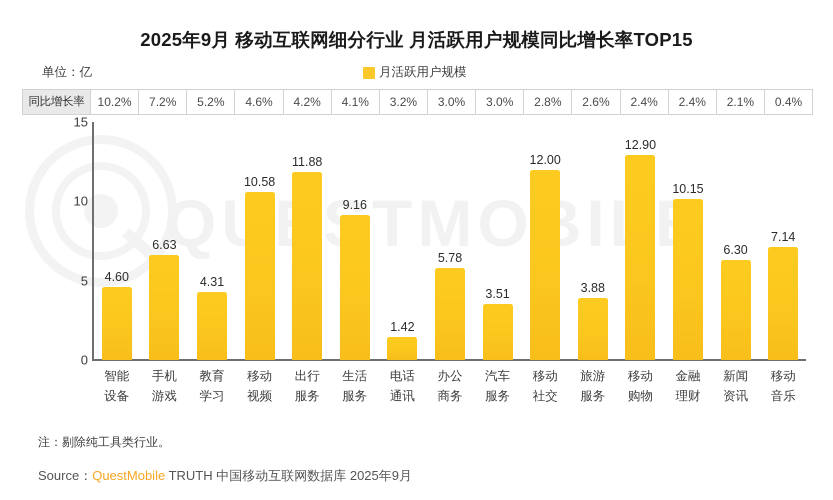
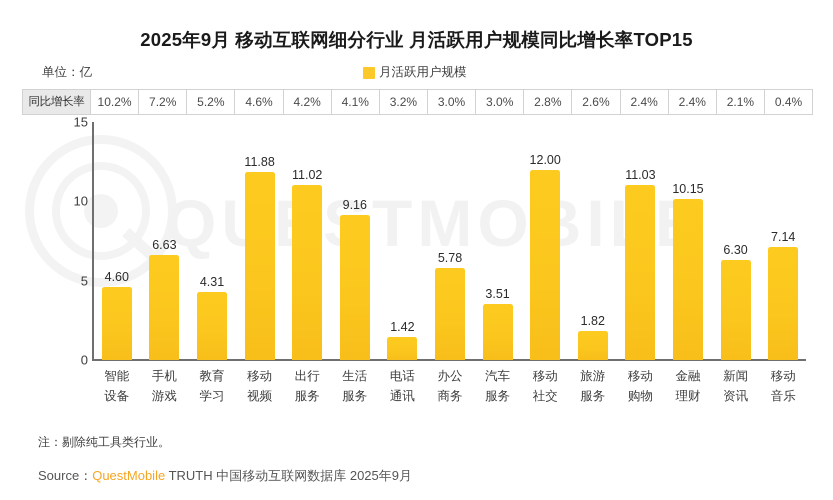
月活跃用户规模/移动视频: 10.58 -> 11.88
月活跃用户规模/出行服务: 11.88 -> 11.02
月活跃用户规模/旅游服务: 3.88 -> 1.82
月活跃用户规模/移动购物: 12.90 -> 11.03
